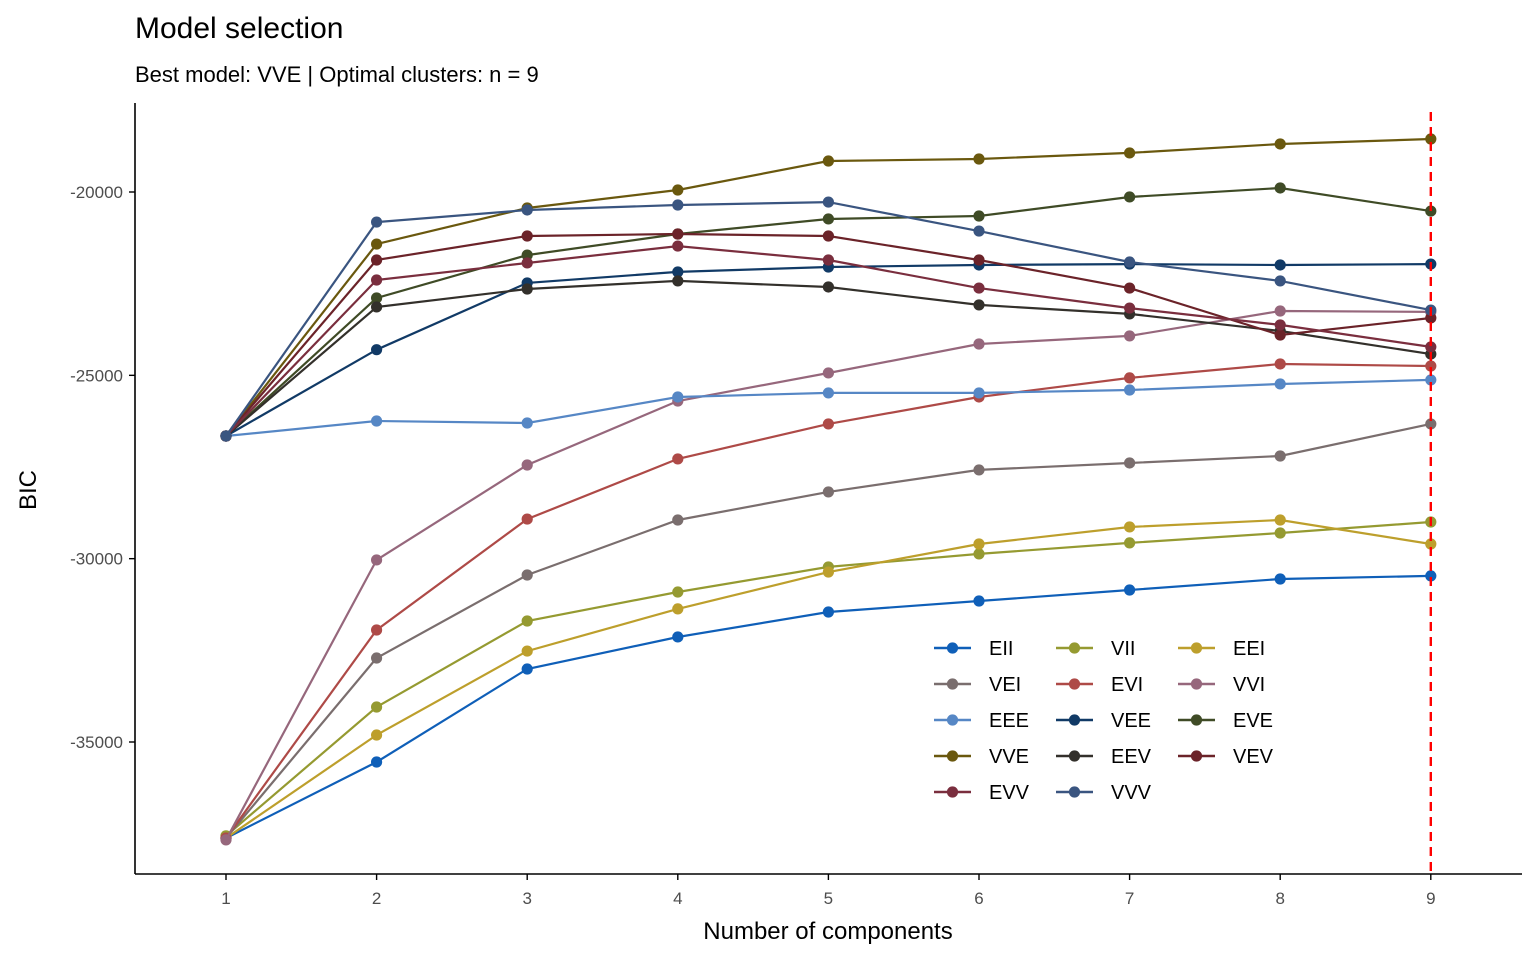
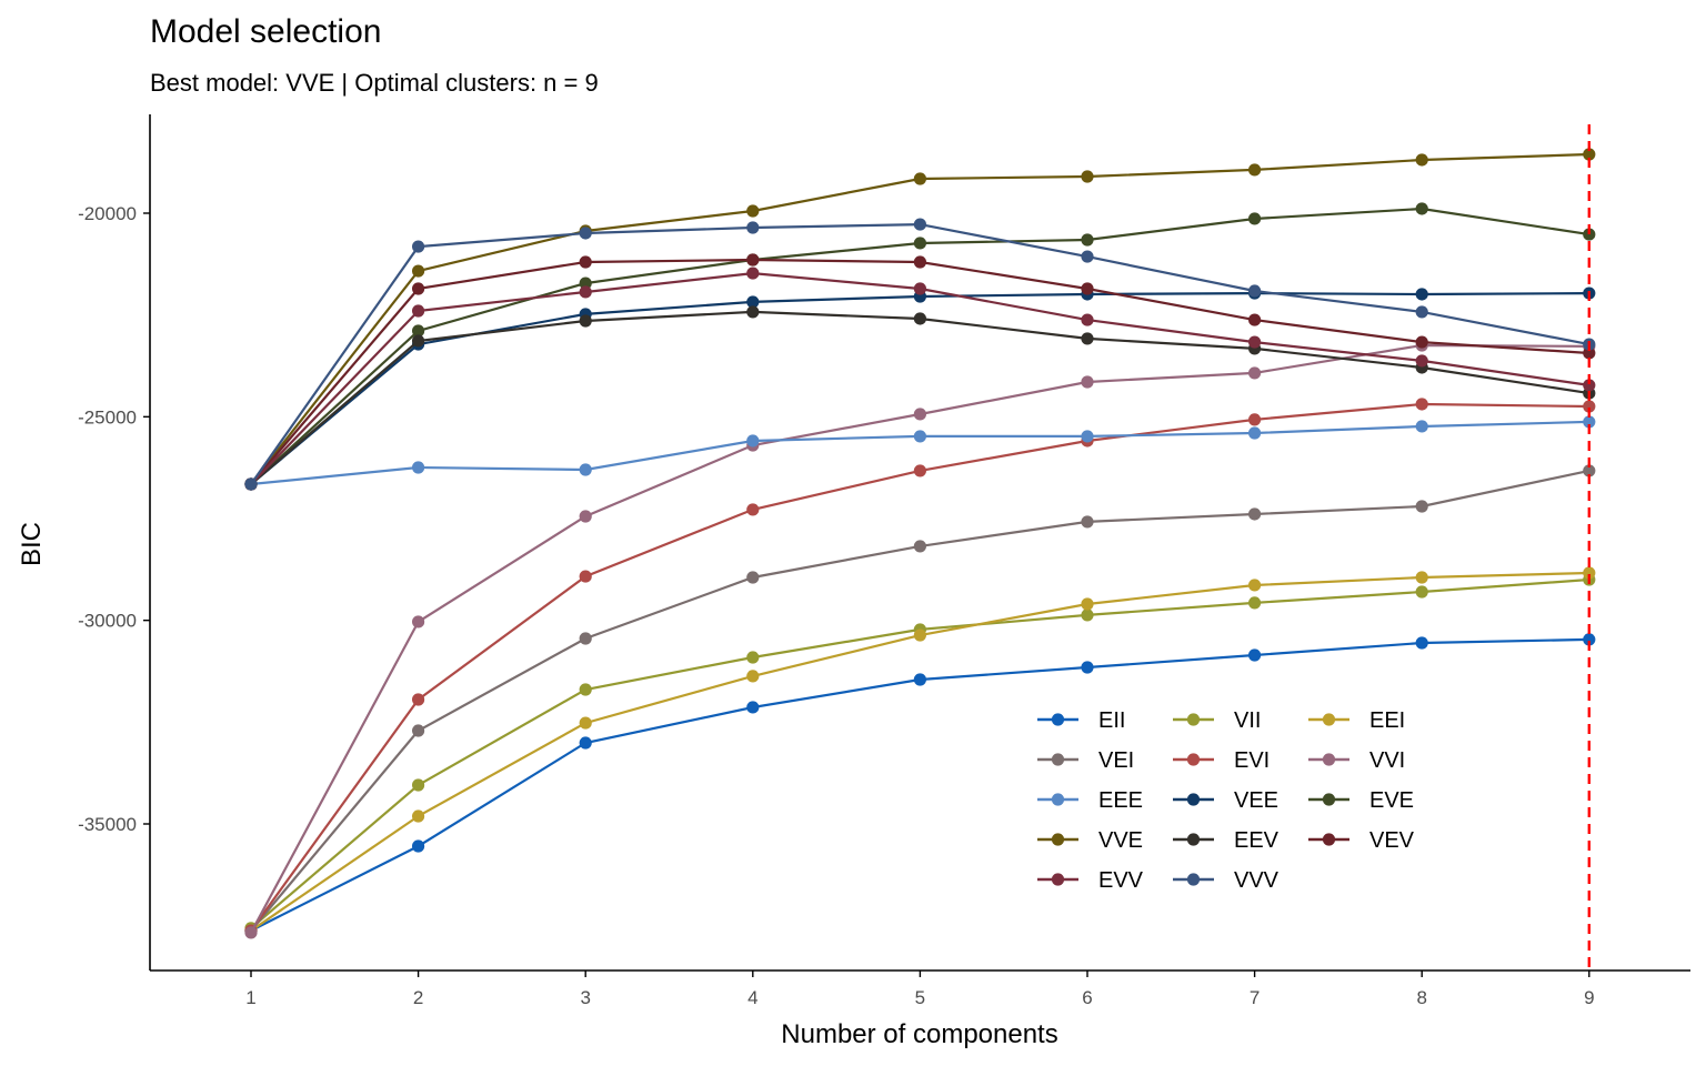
VEE/2: -24300 -> -23200
VEV/8: -23900 -> -23200
EEI/9: -29600 -> -28800
